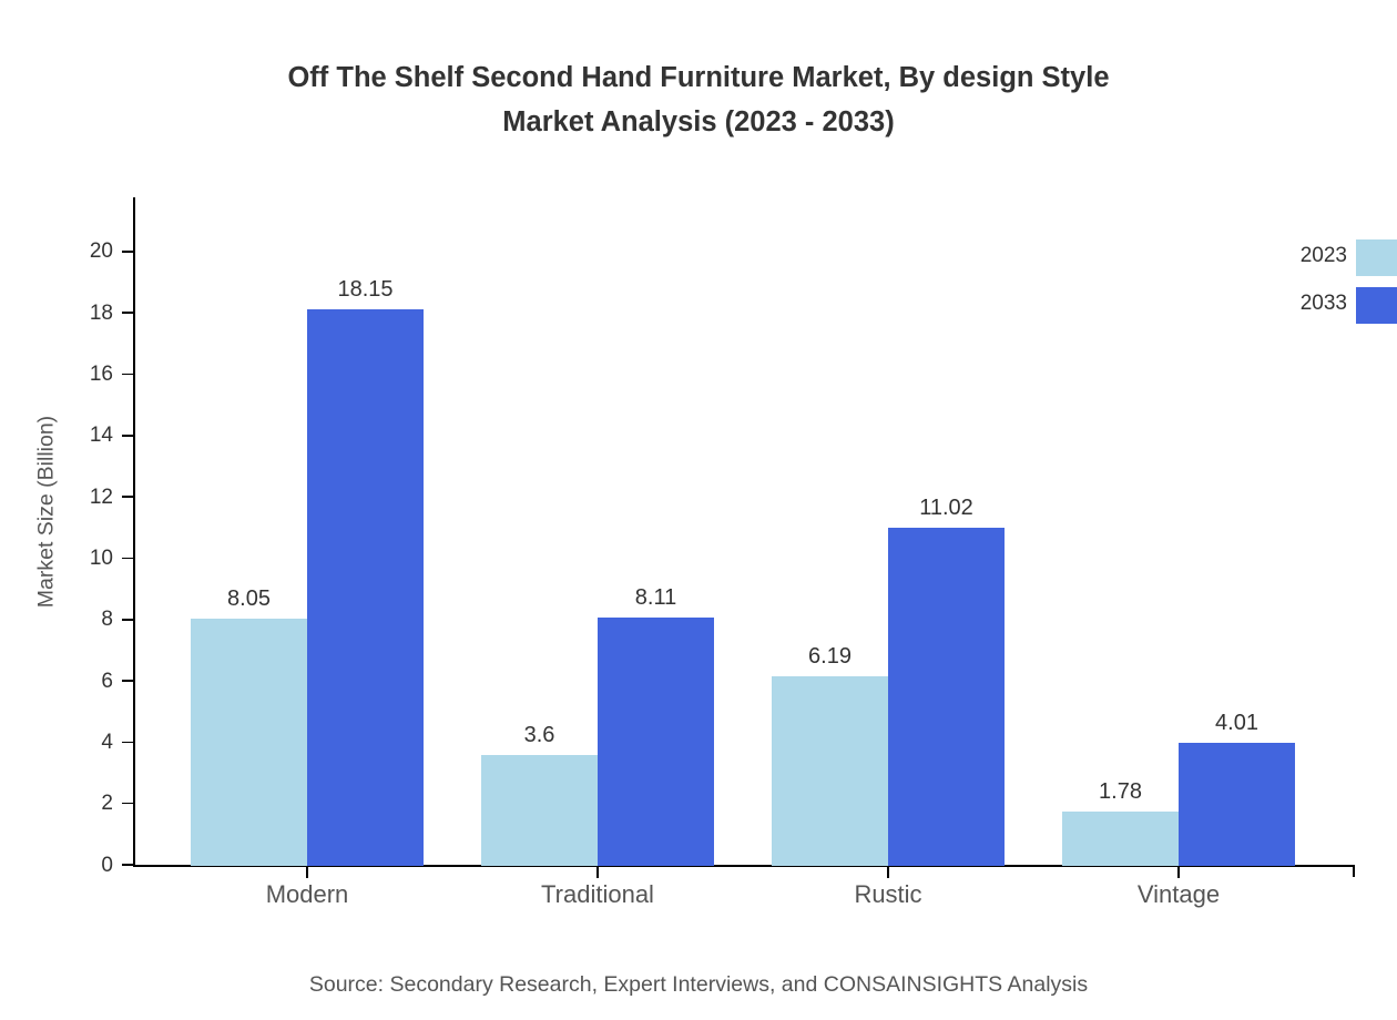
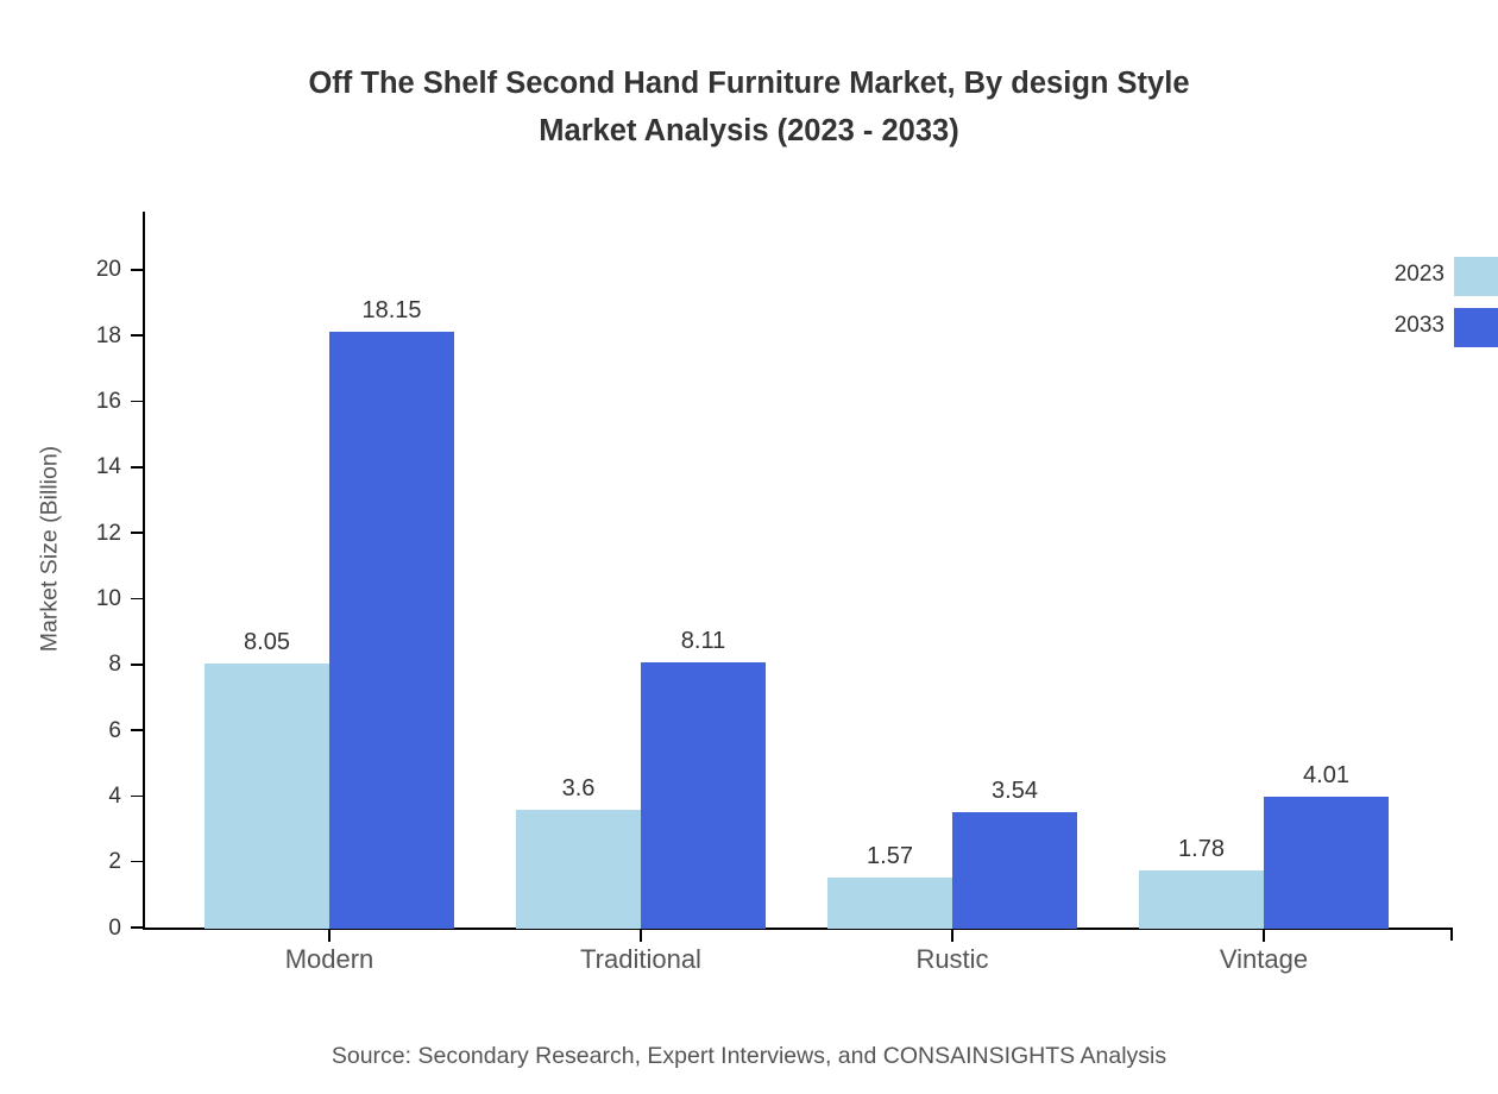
2023/Rustic: 6.19 -> 1.57
2033/Rustic: 11.02 -> 3.54
